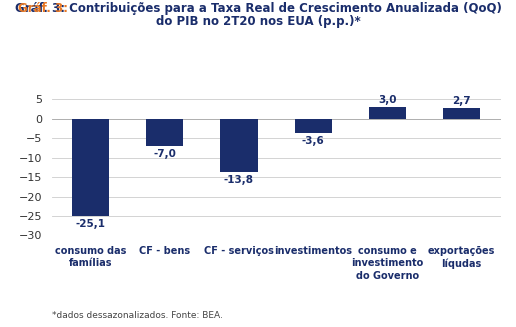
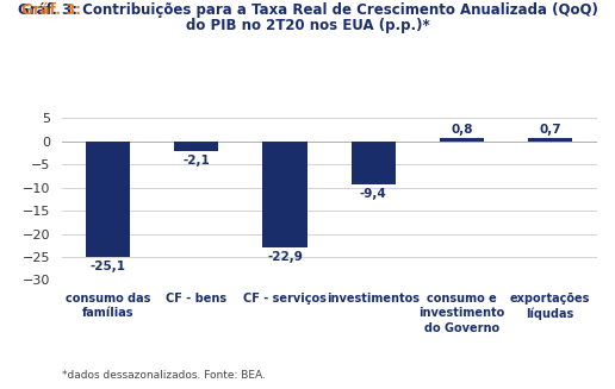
CF - bens: -7,0 -> -2,1
CF - serviços: -13,8 -> -22,9
investimentos: -3,6 -> -9,4
consumo e investimento do Governo: 3,0 -> 0,8
exportações líqudas: 2,7 -> 0,7
